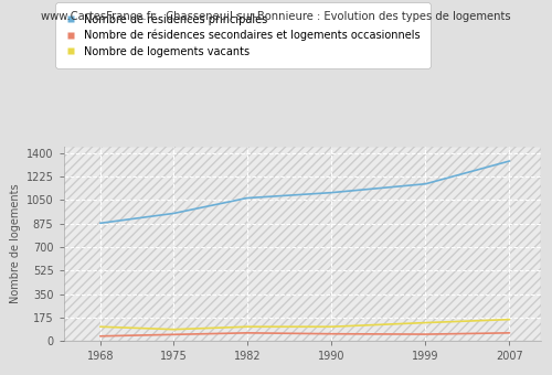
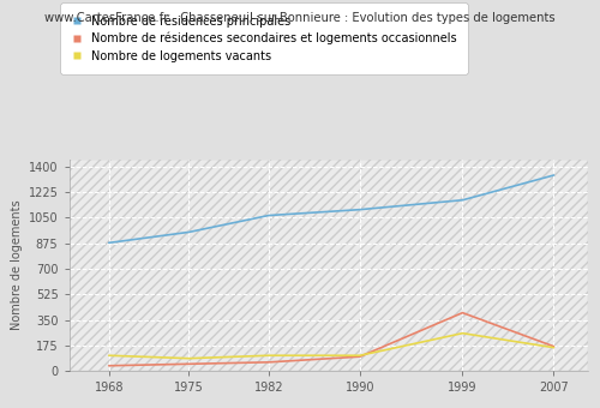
Nombre de résidences secondaires et logements occasionnels/1990: 60 -> 100
Nombre de résidences secondaires et logements occasionnels/1999: 50 -> 400
Nombre de logements vacants/1999: 140 -> 260
Nombre de résidences secondaires et logements occasionnels/2007: 60 -> 170
